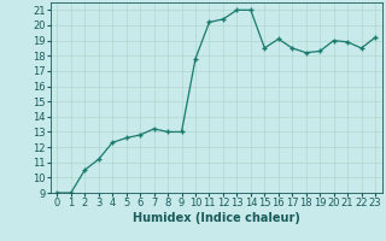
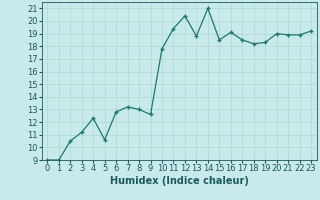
5: 12.6 -> 10.6
9: 13.0 -> 12.6
11: 20.2 -> 19.4
13: 21.0 -> 18.8
22: 18.5 -> 18.9
